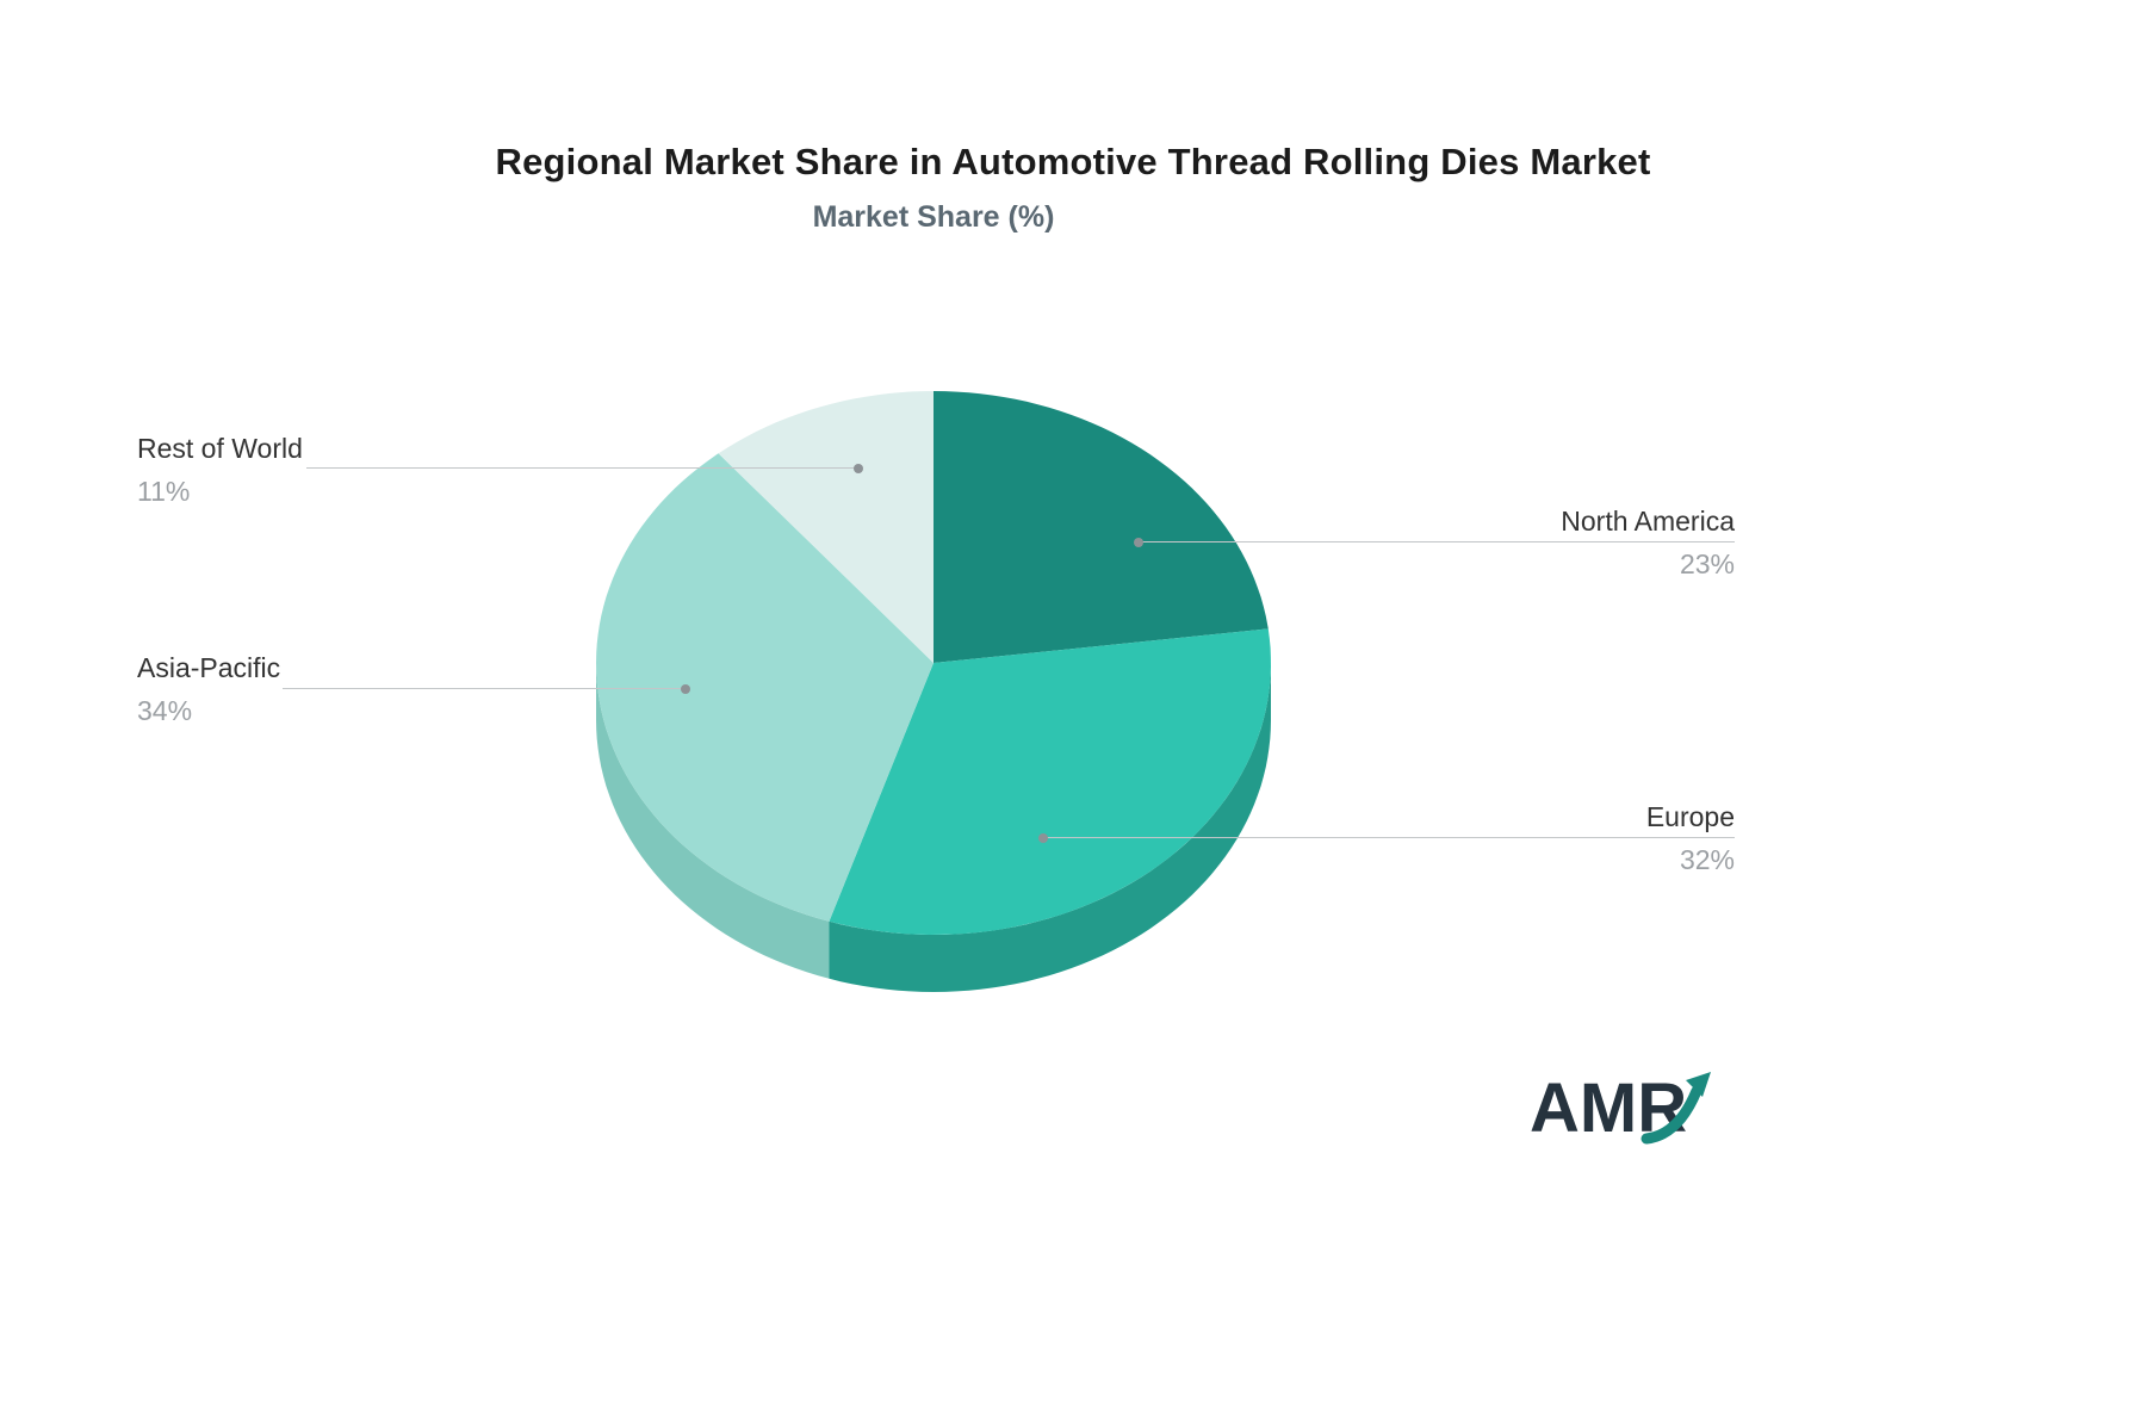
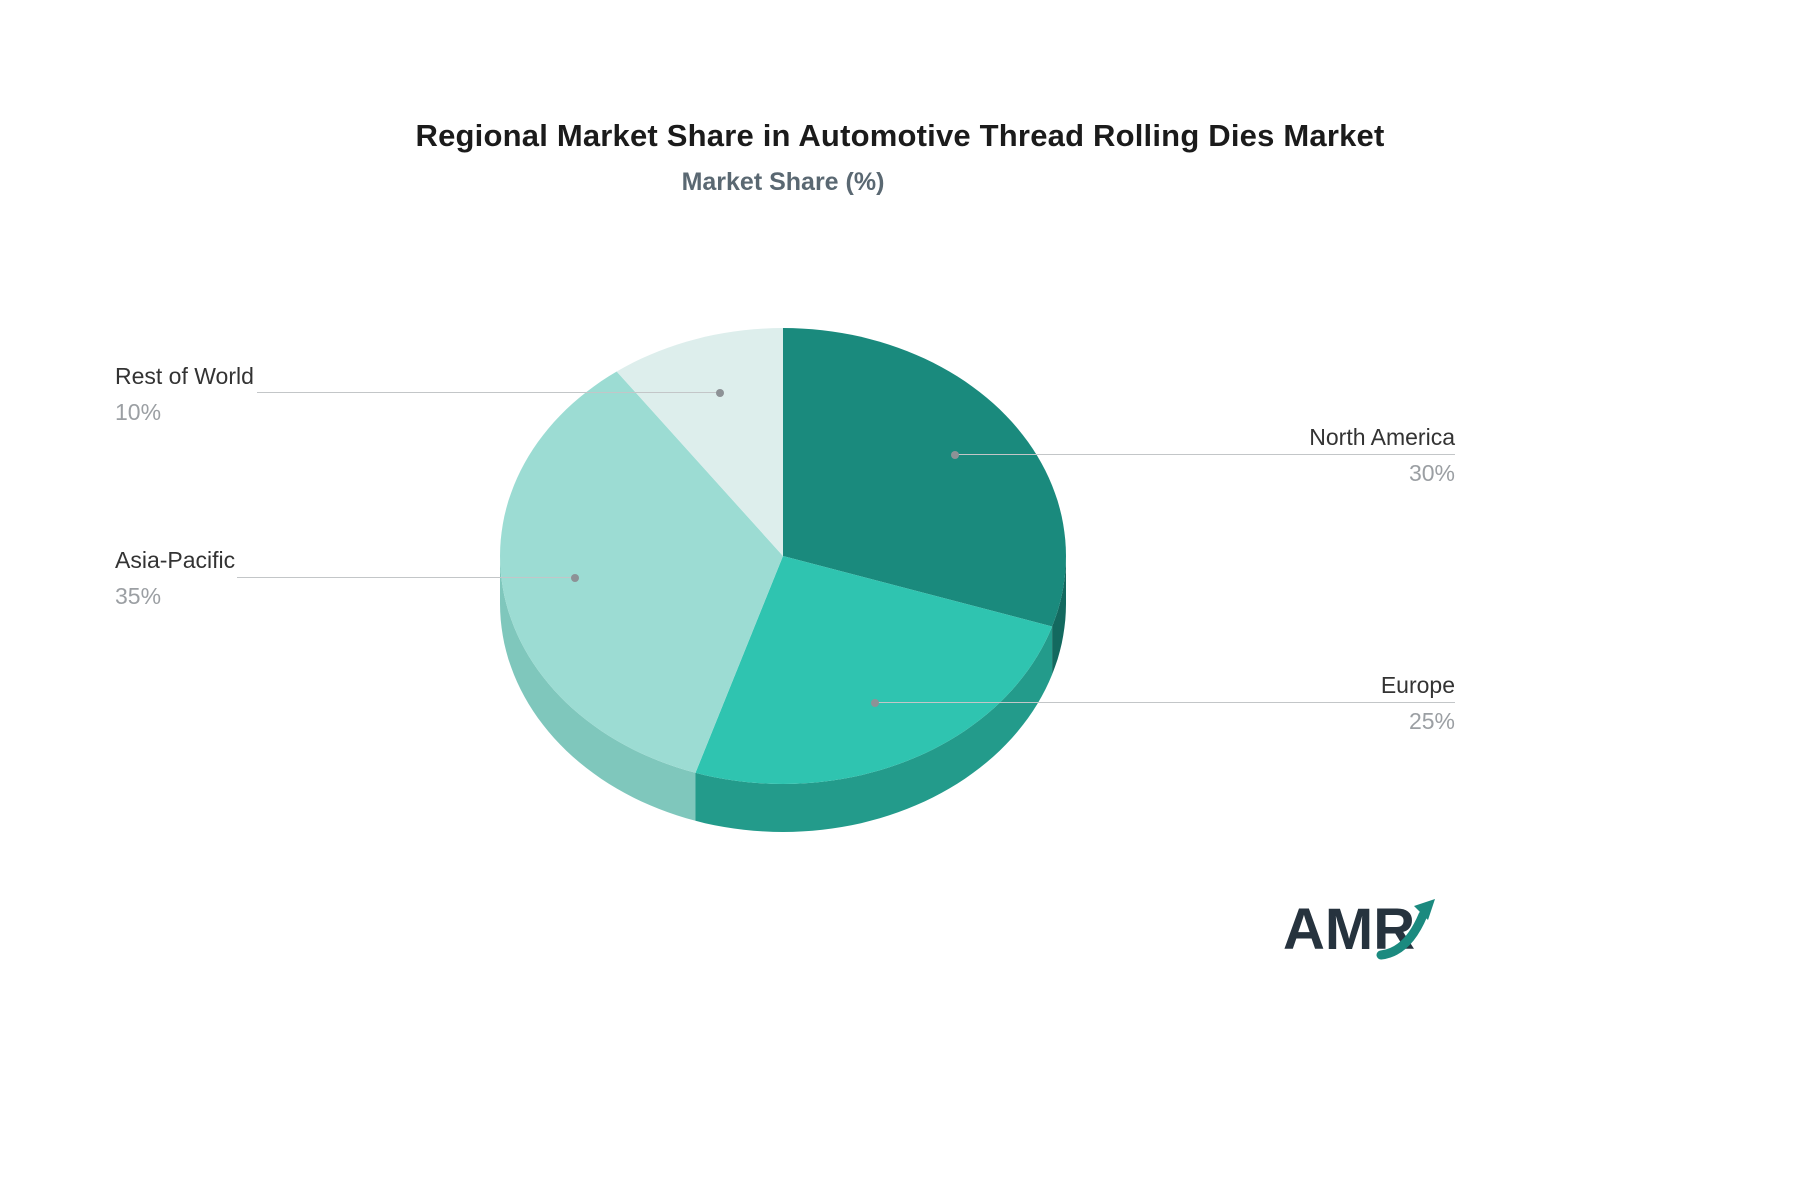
North America: 23% -> 30%
Europe: 32% -> 25%
Asia-Pacific: 34% -> 35%
Rest of World: 11% -> 10%
